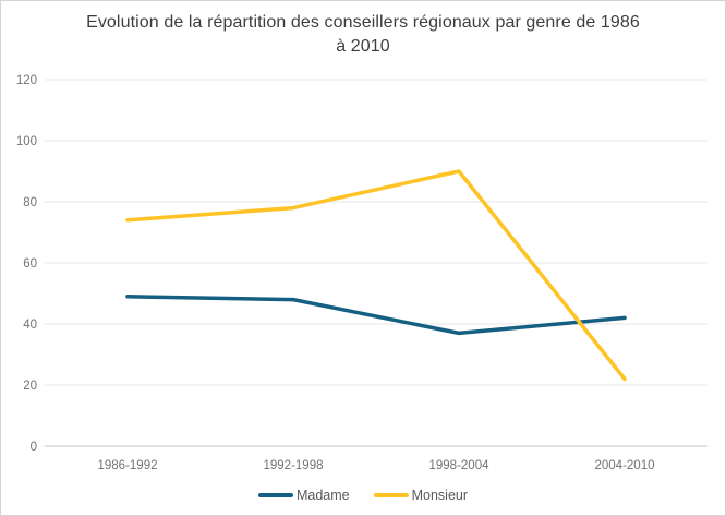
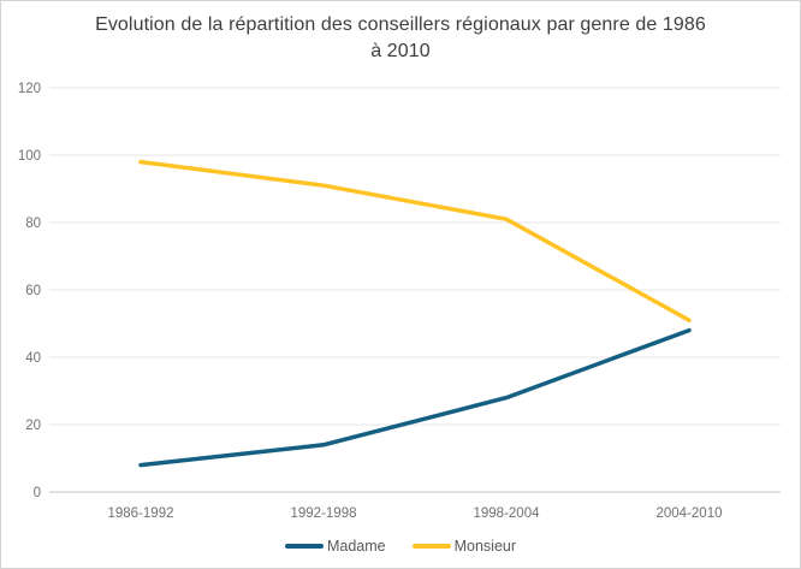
Madame/1986-1992: 49 -> 8
Monsieur/1986-1992: 74 -> 98
Madame/1992-1998: 48 -> 14
Monsieur/1992-1998: 78 -> 91
Madame/1998-2004: 37 -> 28
Monsieur/1998-2004: 90 -> 81
Madame/2004-2010: 42 -> 48
Monsieur/2004-2010: 22 -> 51
